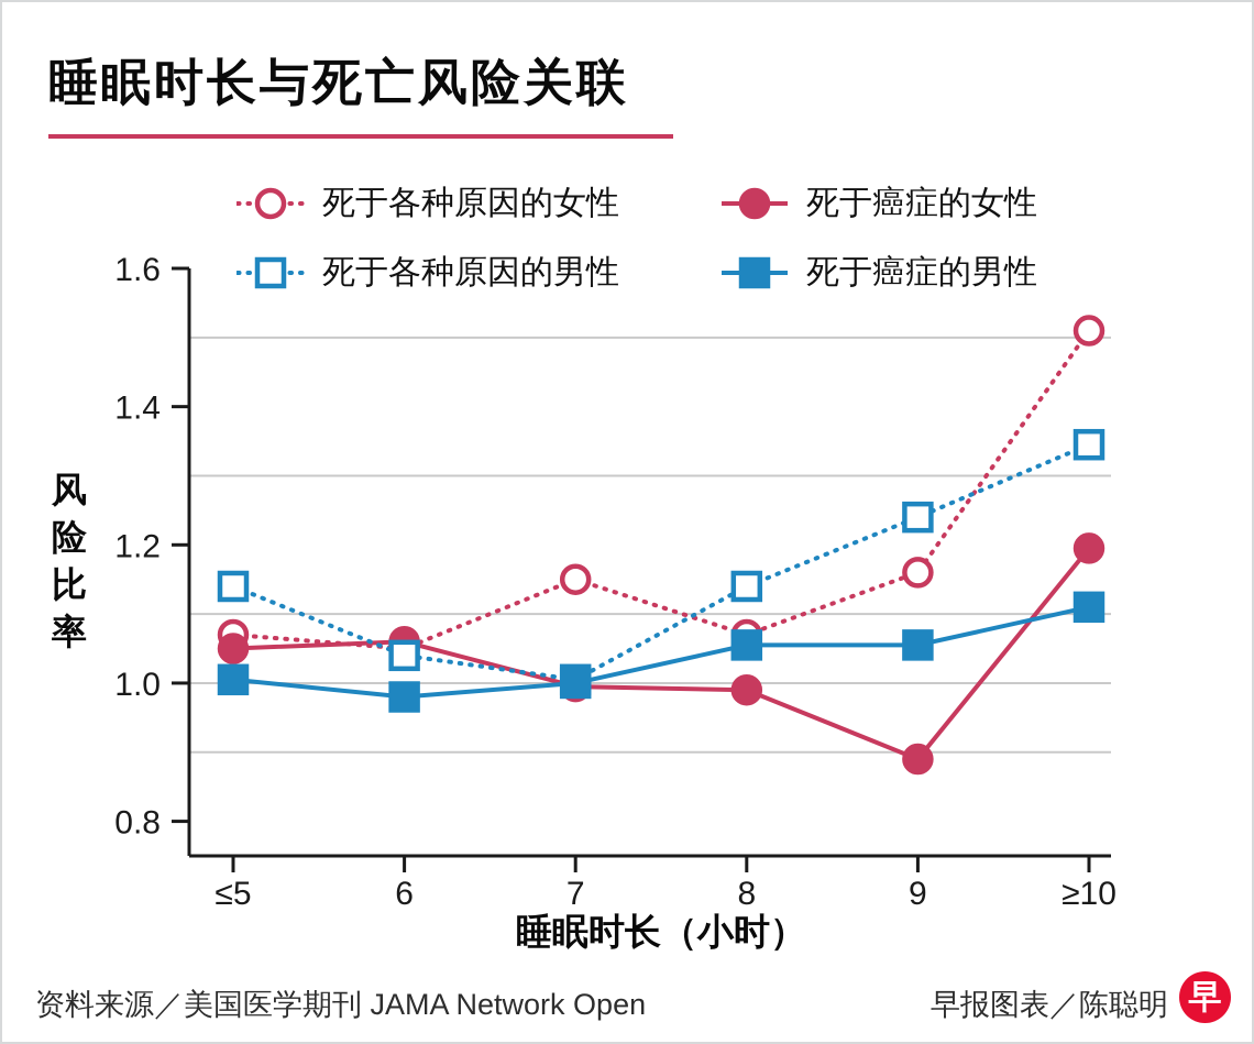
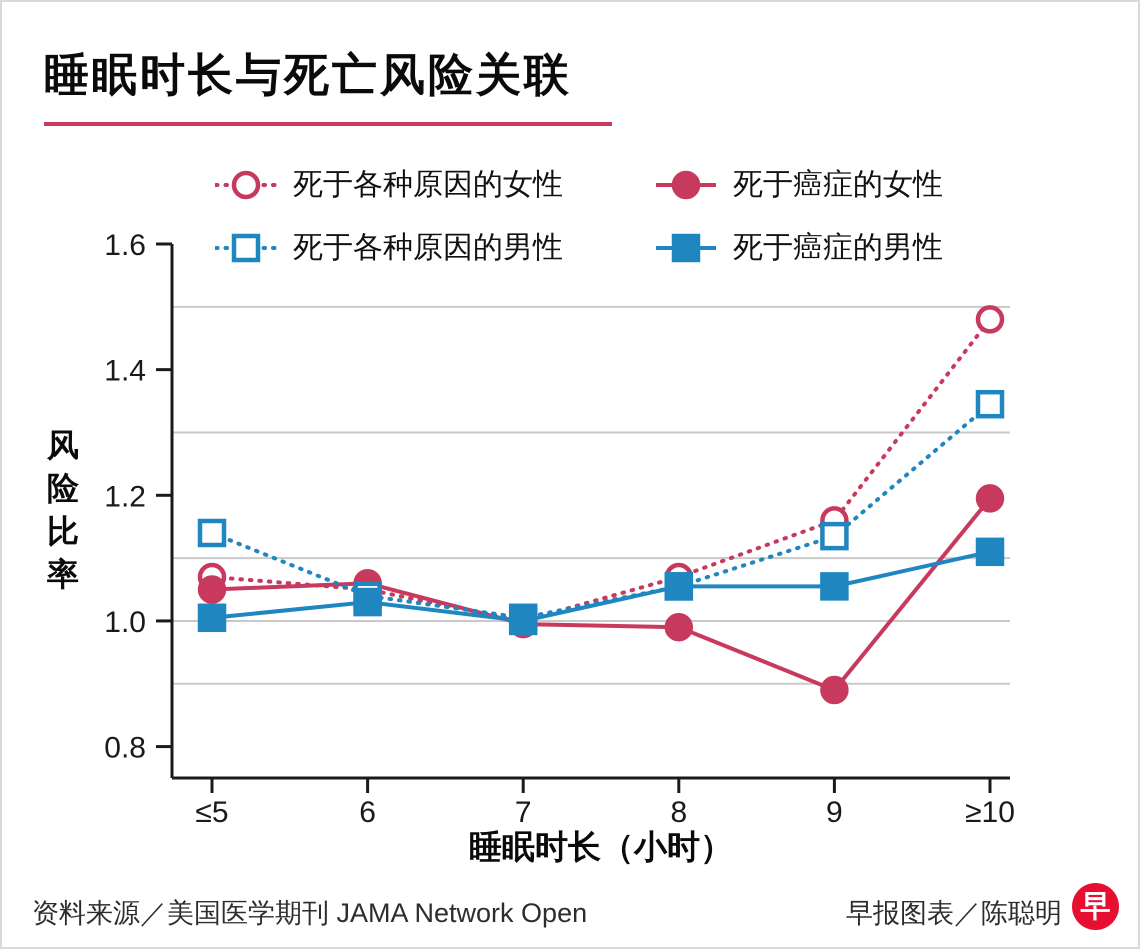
死于癌症的男性/6: 0.98 -> 1.03
死于各种原因的女性/7: 1.15 -> 1.00
死于各种原因的男性/8: 1.14 -> 1.05
死于各种原因的男性/9: 1.24 -> 1.14
死于各种原因的女性/≥10: 1.51 -> 1.48
